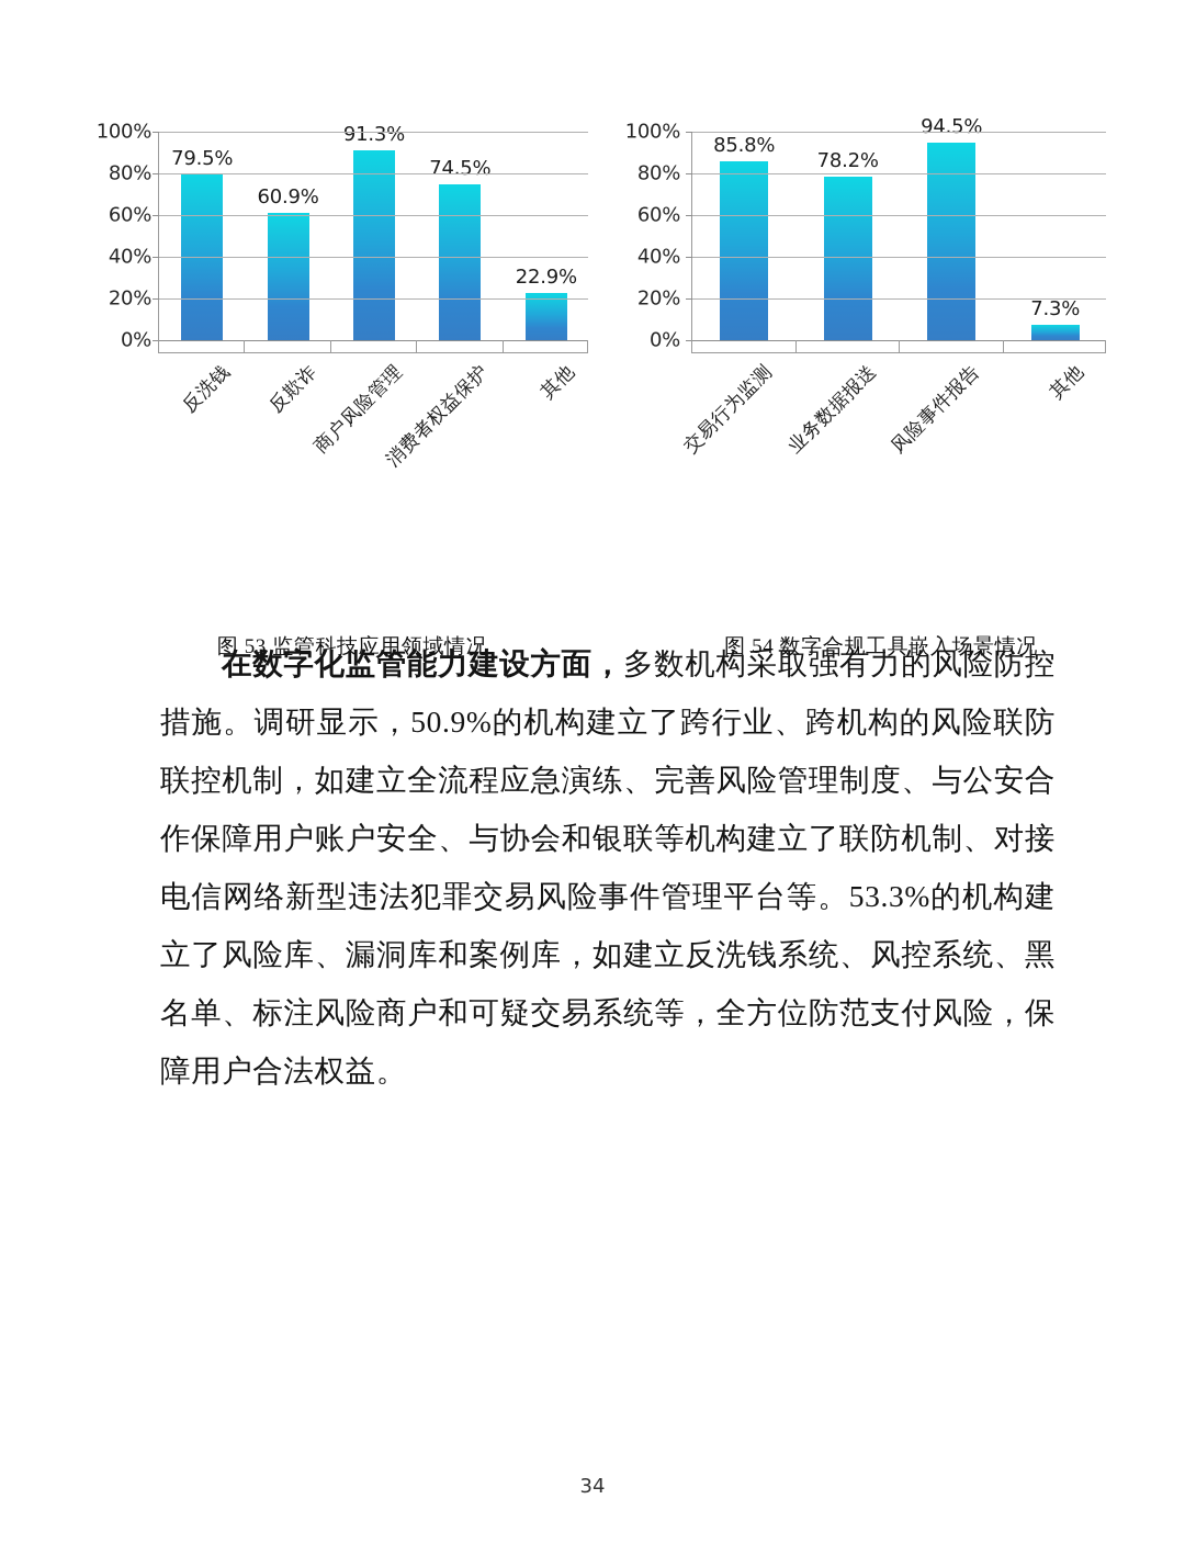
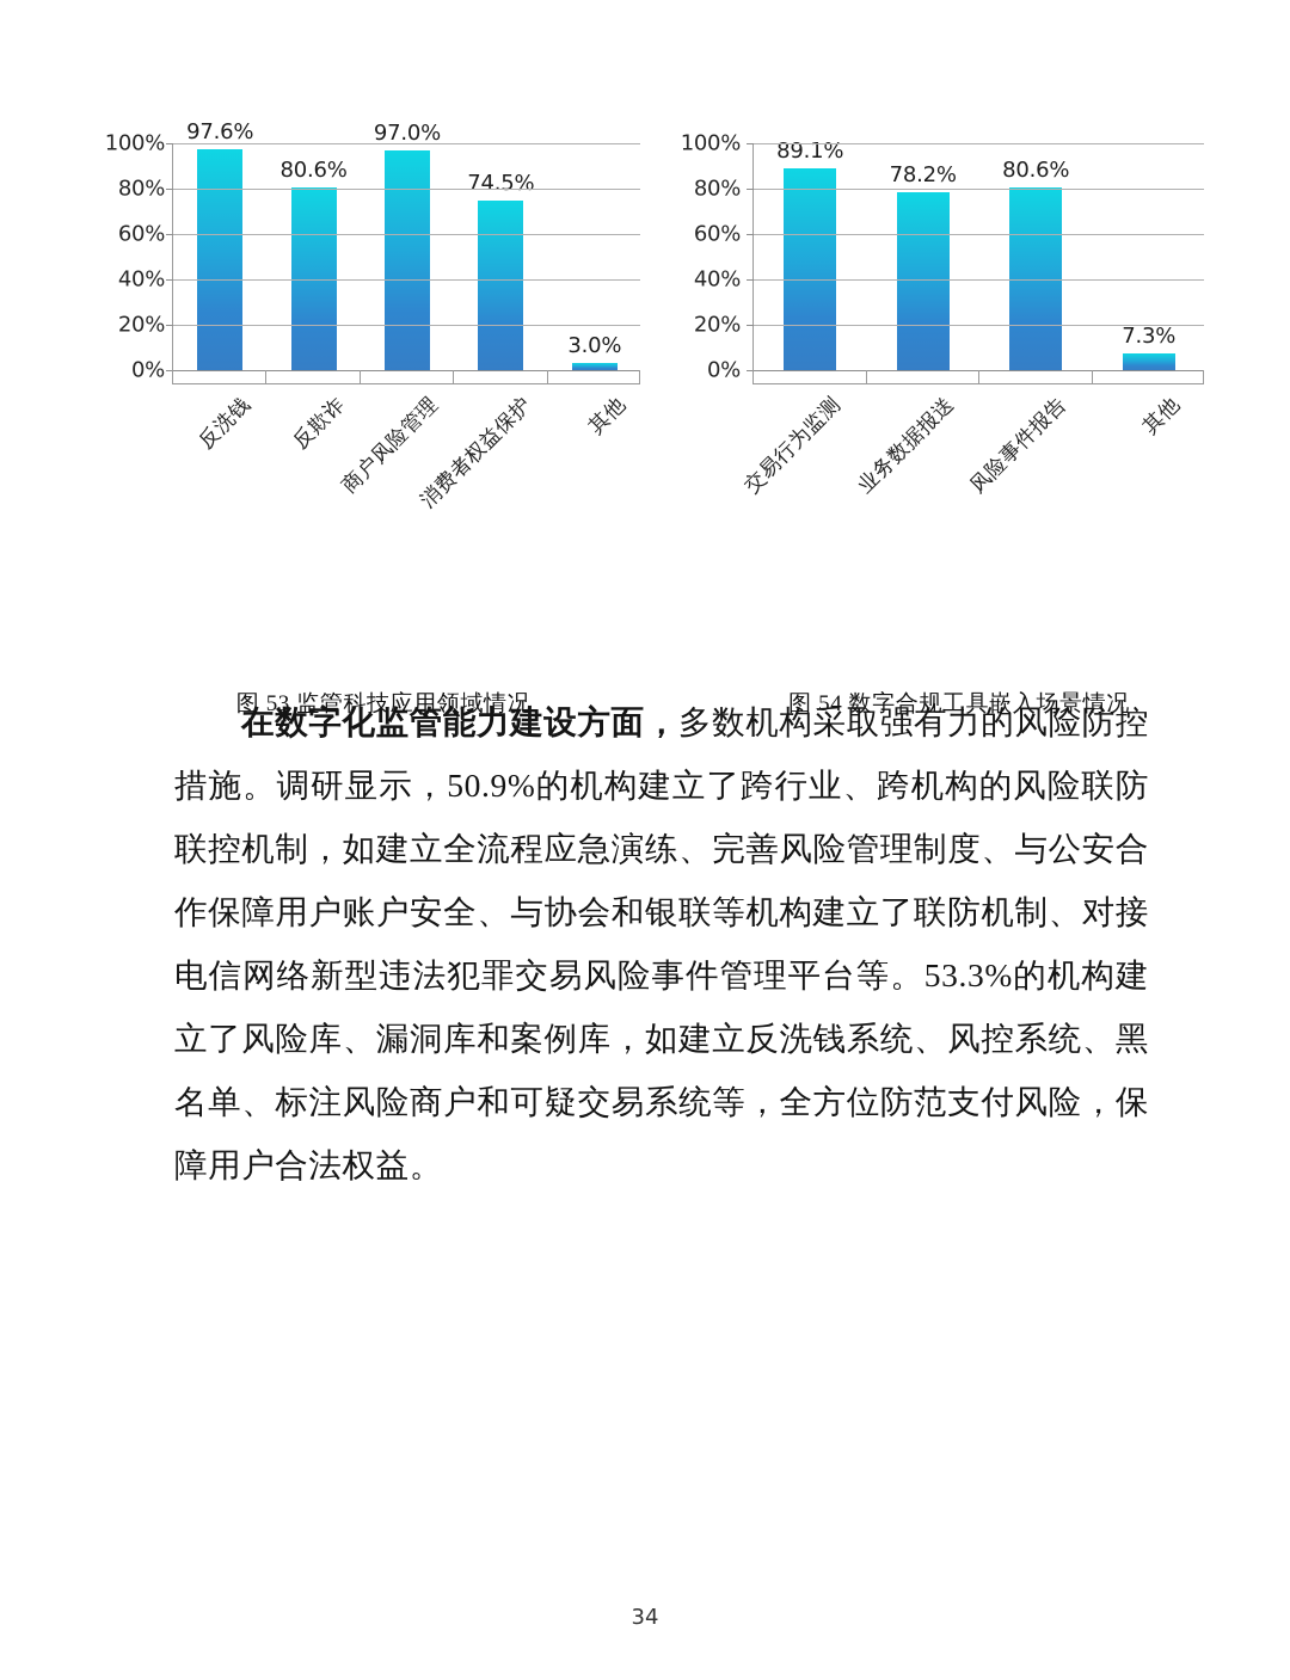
图 53 监管科技应用领域情况/反洗钱: 79.5% -> 97.6%
图 53 监管科技应用领域情况/反欺诈: 60.9% -> 80.6%
图 53 监管科技应用领域情况/商户风险管理: 91.3% -> 97.0%
图 53 监管科技应用领域情况/其他: 22.9% -> 3.0%
图 54 数字合规工具嵌入场景情况/交易行为监测: 85.8% -> 89.1%
图 54 数字合规工具嵌入场景情况/风险事件报告: 94.5% -> 80.6%
